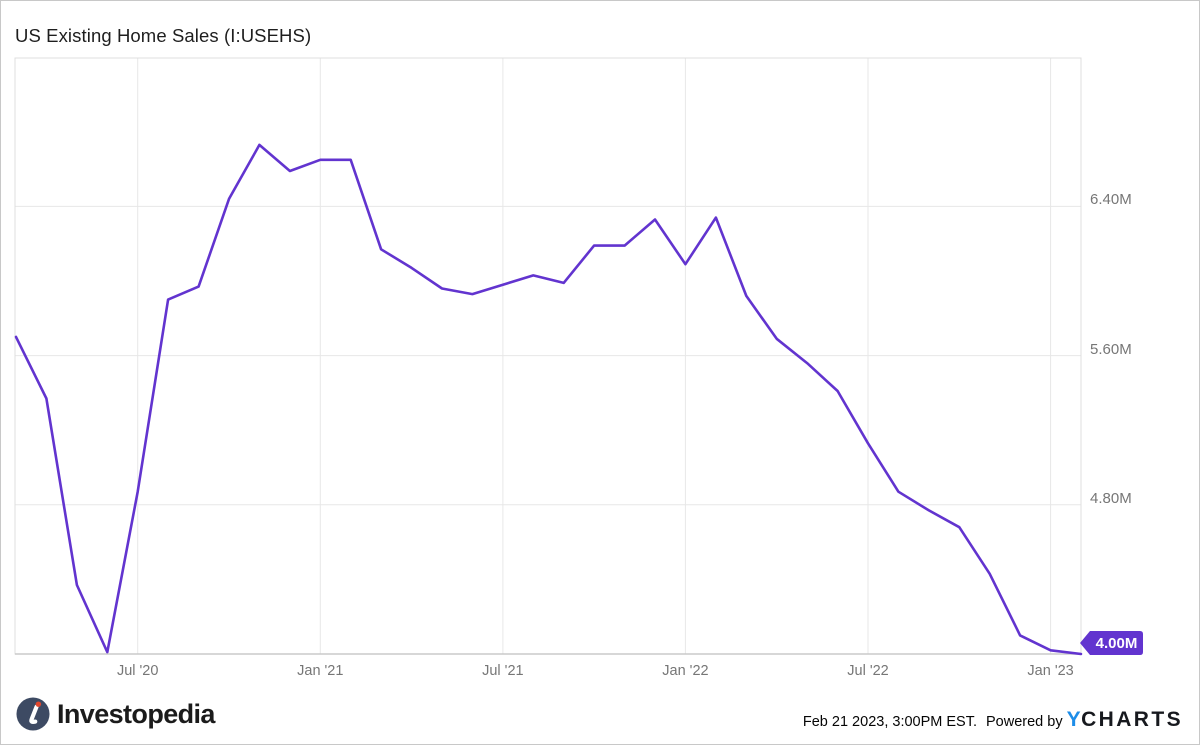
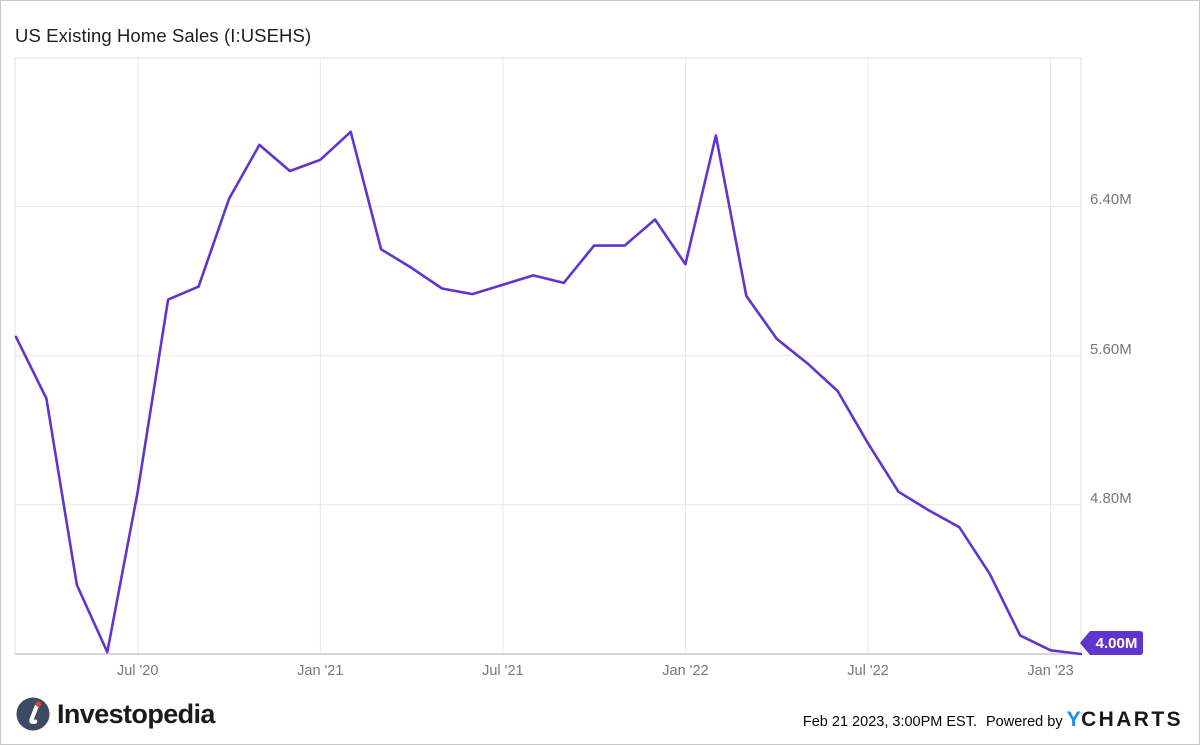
Jan '21: 6.65M -> 6.80M
Jan '22: 6.34M -> 6.78M
